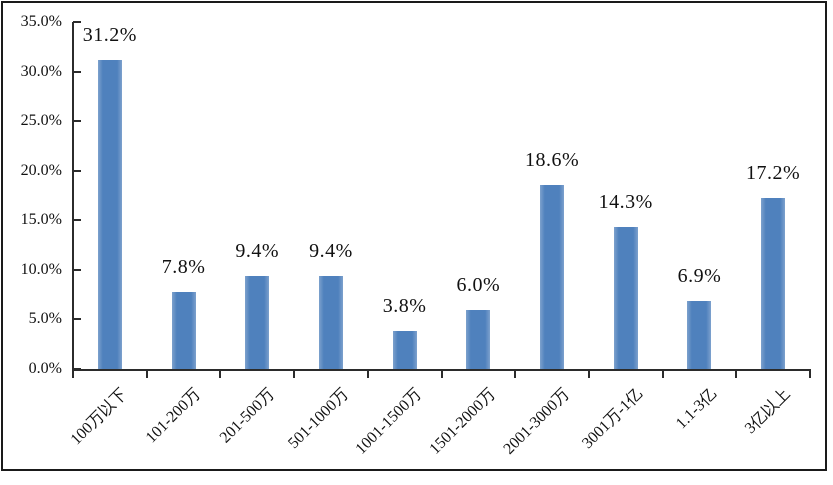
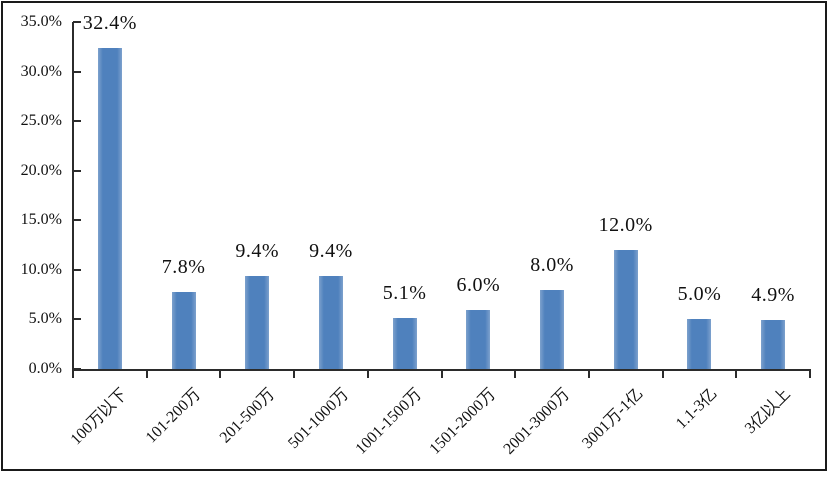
100万以下: 31.2% -> 32.4%
1001-1500万: 3.8% -> 5.1%
2001-3000万: 18.6% -> 8.0%
3001万-1亿: 14.3% -> 12.0%
1.1-3亿: 6.9% -> 5.0%
3亿以上: 17.2% -> 4.9%
